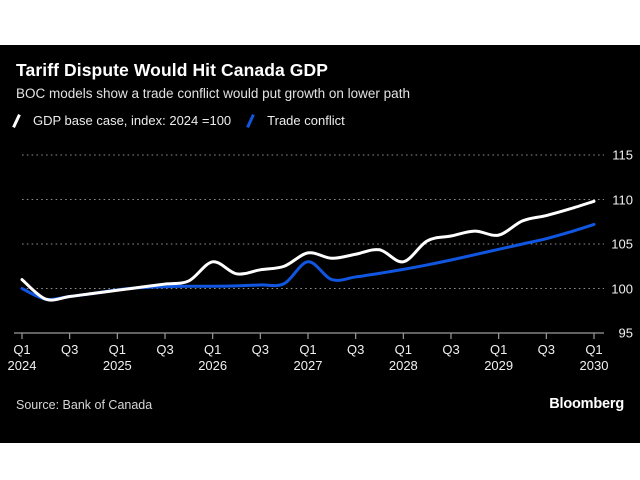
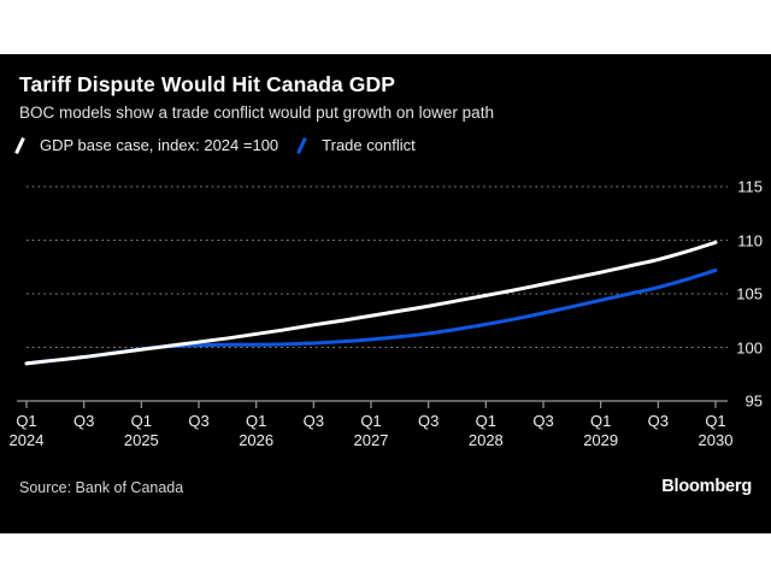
GDP base case, index: 2024 =100/Q1 2024: 101 -> 98
Trade conflict/Q1 2024: 100 -> 98
GDP base case, index: 2024 =100/Q1 2026: 103 -> 101
GDP base case, index: 2024 =100/Q1 2027: 104 -> 103
Trade conflict/Q1 2027: 103 -> 101
GDP base case, index: 2024 =100/Q1 2028: 103 -> 105
GDP base case, index: 2024 =100/Q1 2029: 106 -> 107
